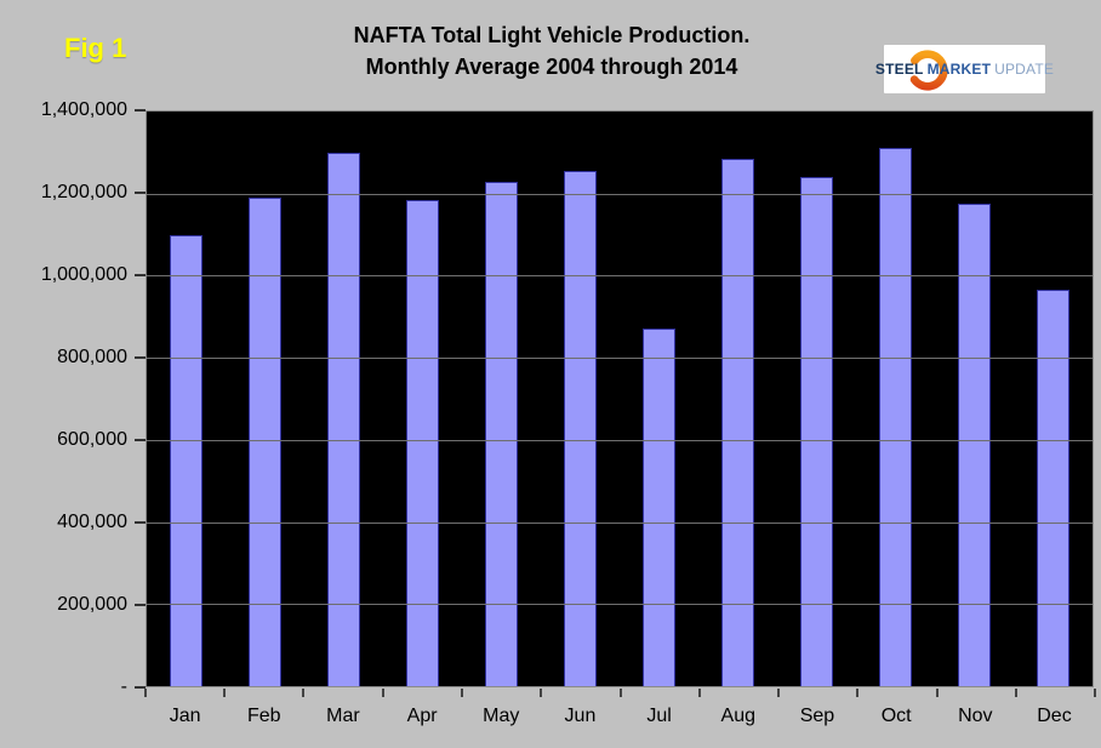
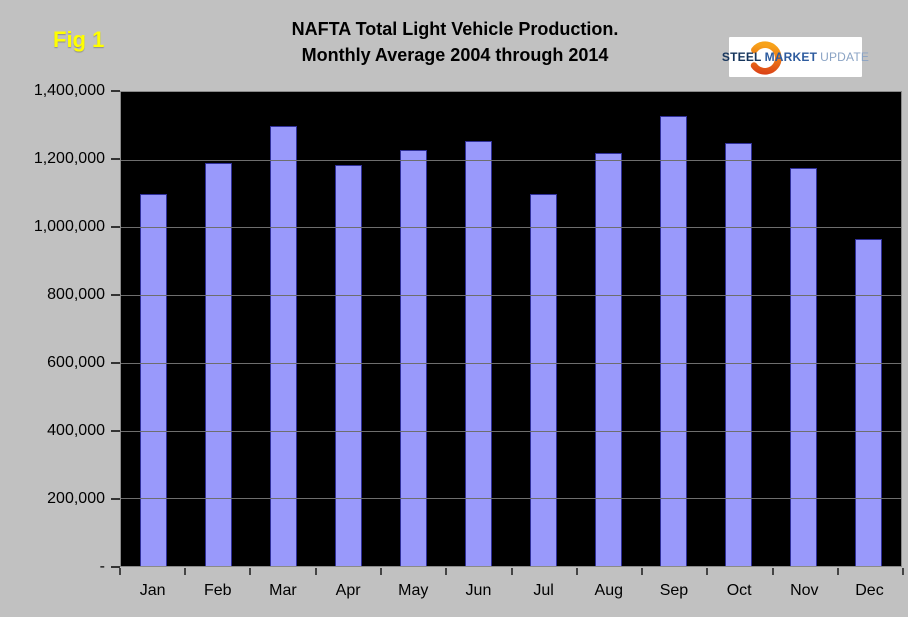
Jul: 870000 -> 1100000
Aug: 1280000 -> 1220000
Sep: 1240000 -> 1330000
Oct: 1310000 -> 1250000
